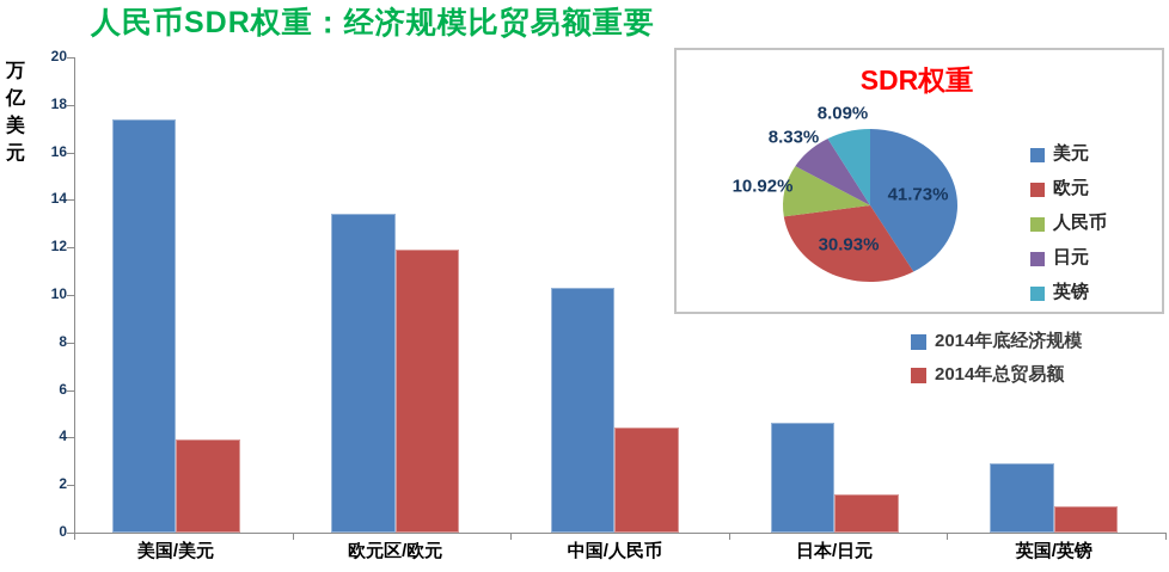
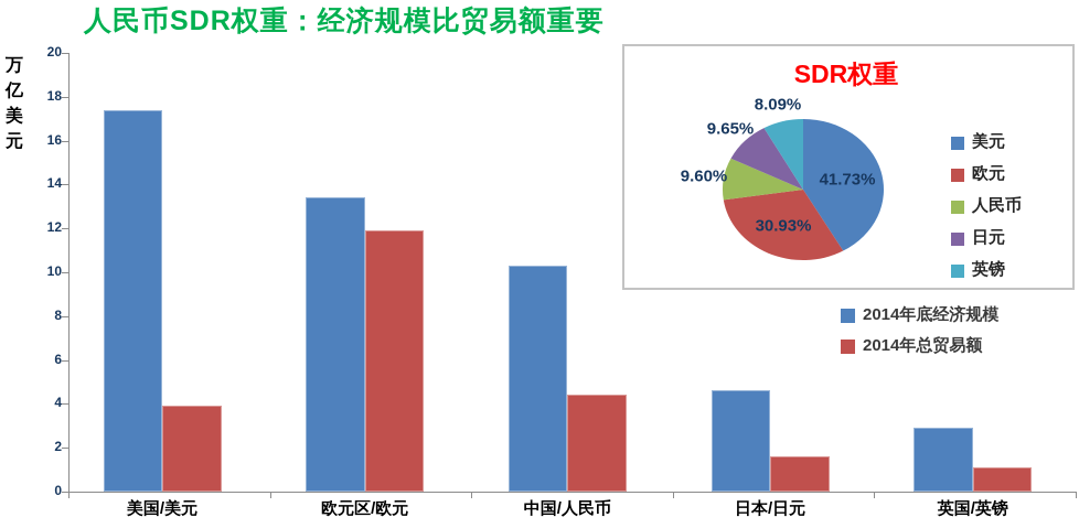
SDR权重/人民币: 10.92% -> 9.60%
SDR权重/日元: 8.33% -> 9.65%
